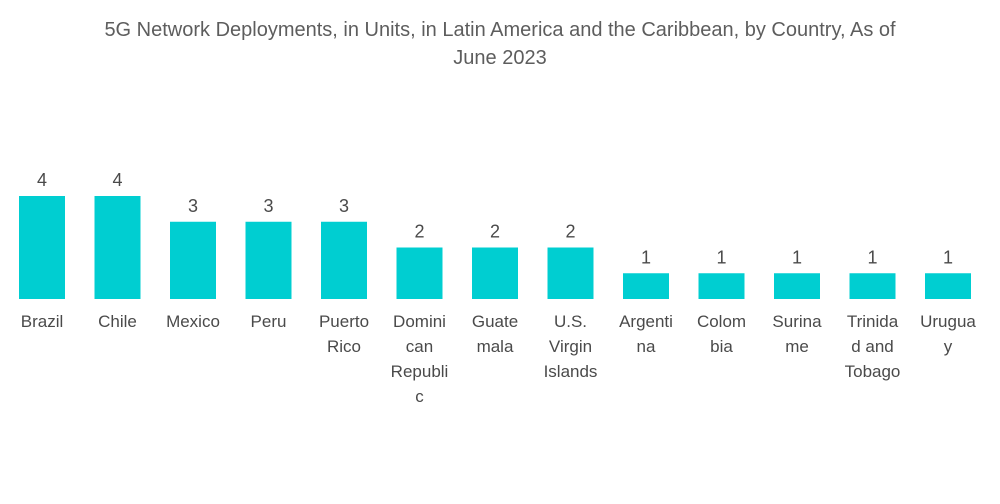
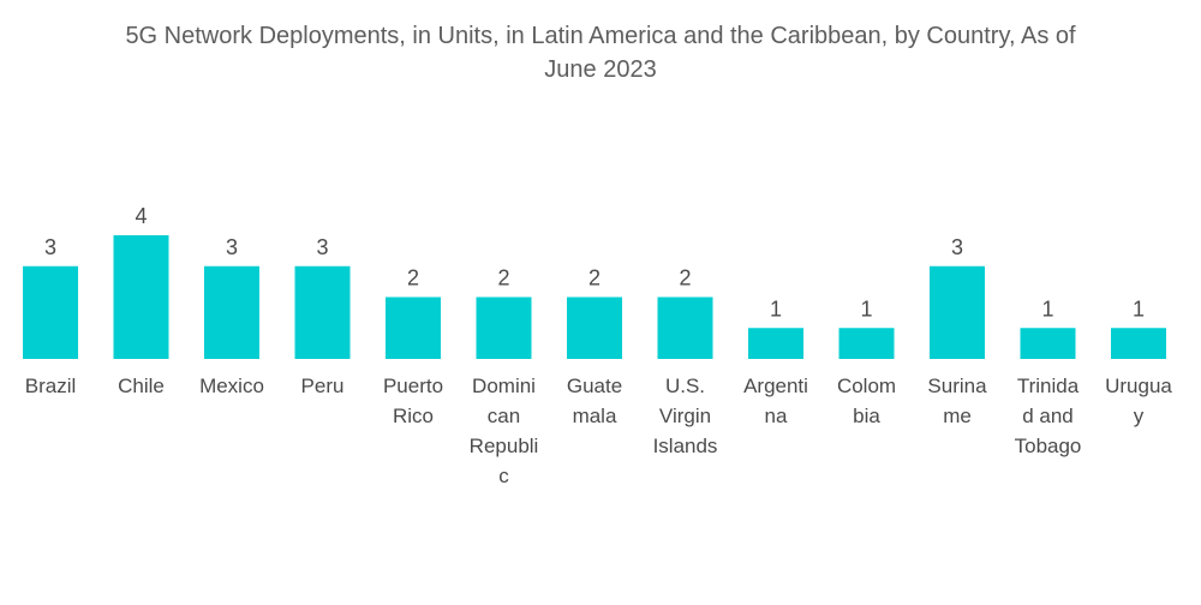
Brazil: 4 -> 3
Puerto Rico: 3 -> 2
Suriname: 1 -> 3
